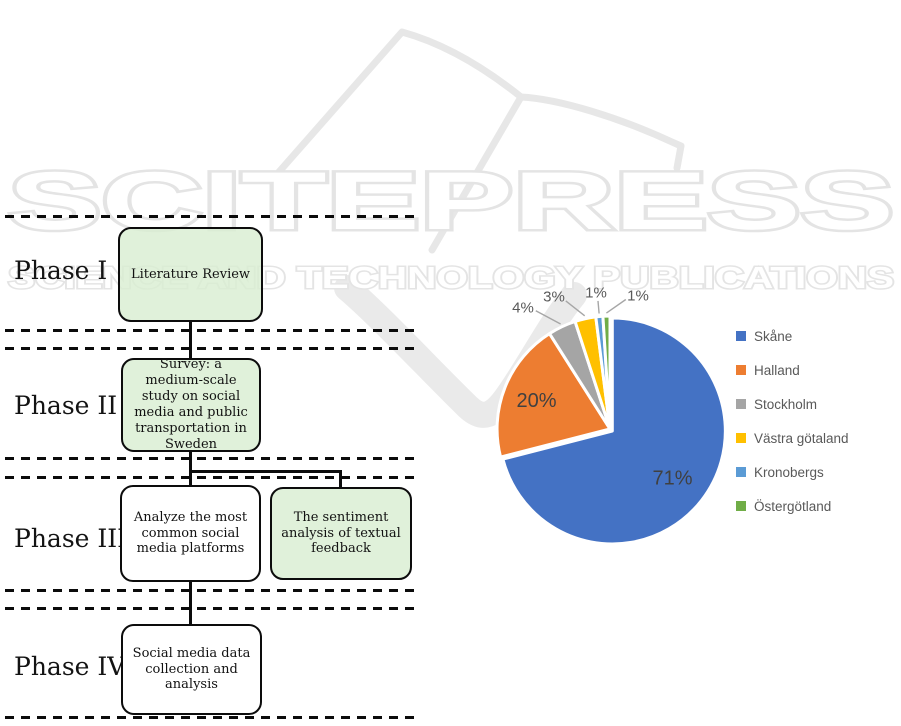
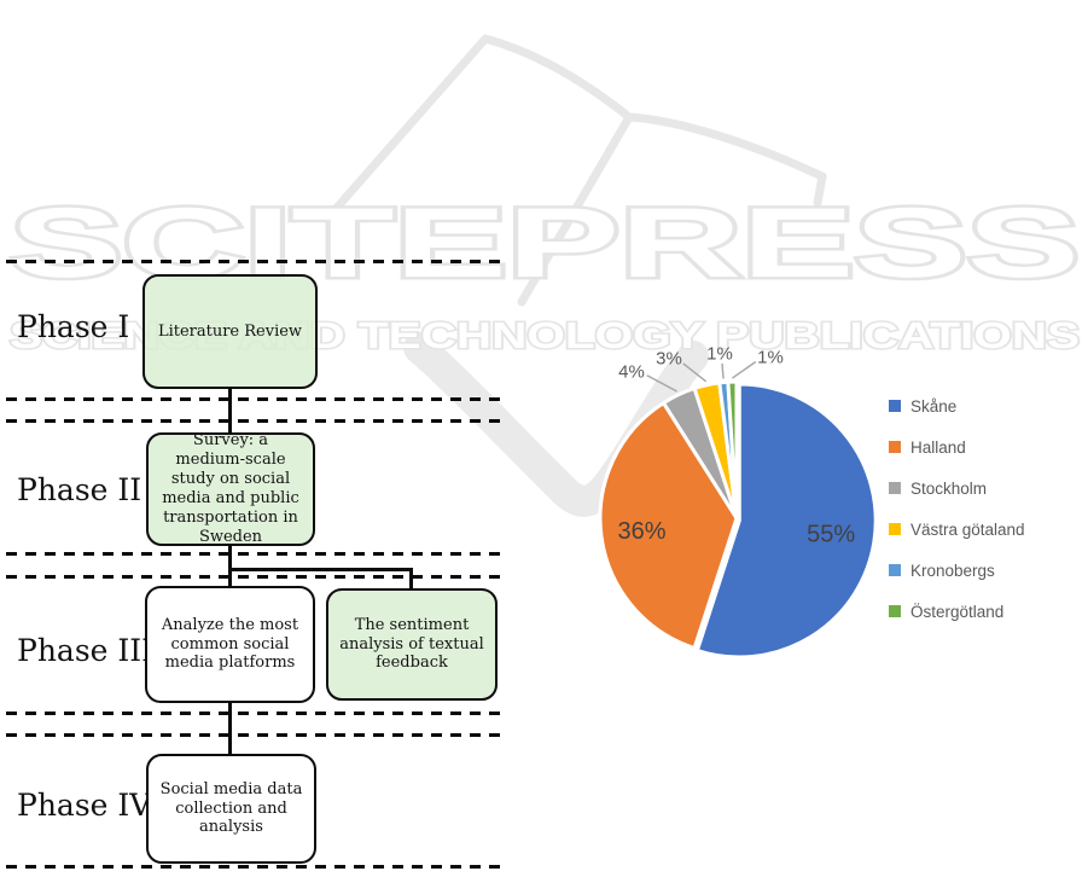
Skåne: 71% -> 55%
Halland: 20% -> 36%
